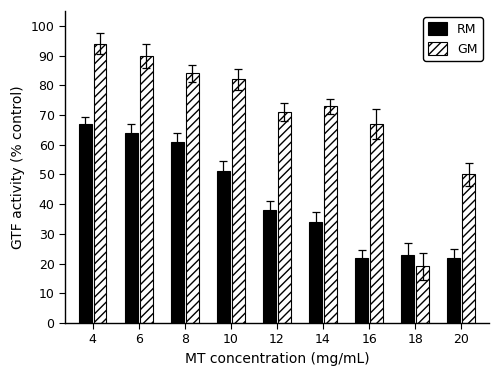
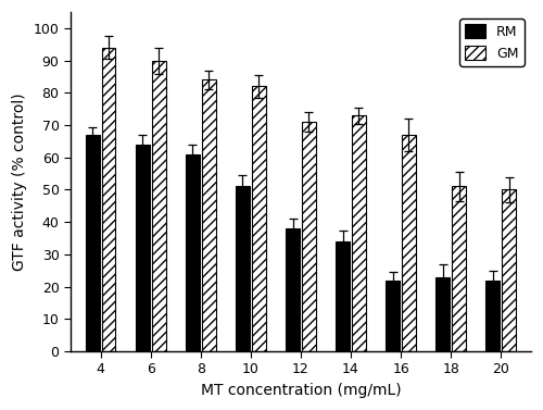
GM/18: 19 -> 51
